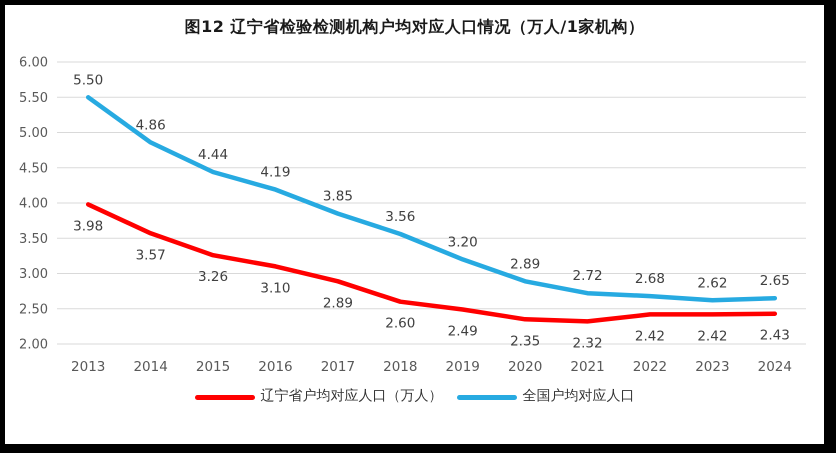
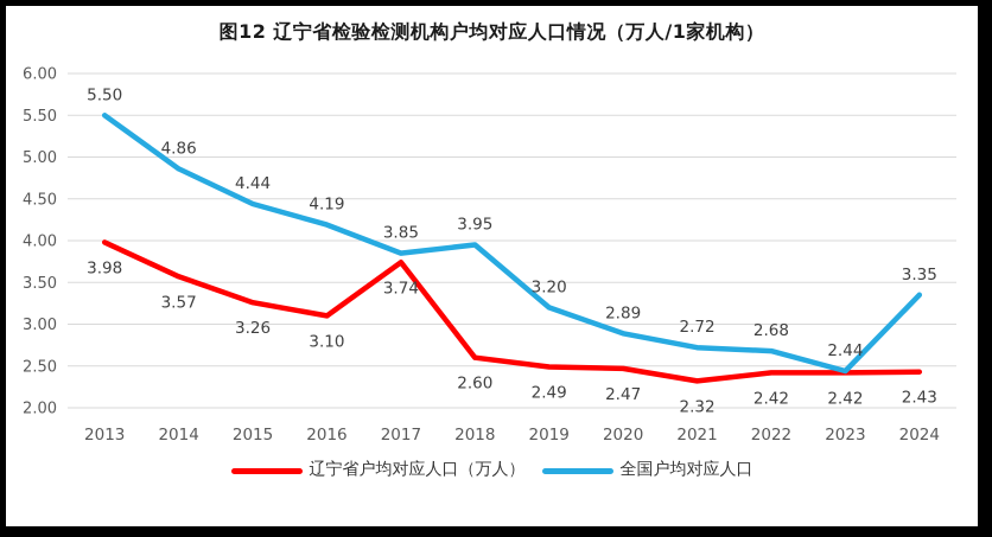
辽宁省户均对应人口（万人）/2017: 2.89 -> 3.74
全国户均对应人口/2018: 3.56 -> 3.95
辽宁省户均对应人口（万人）/2020: 2.35 -> 2.47
全国户均对应人口/2023: 2.62 -> 2.44
全国户均对应人口/2024: 2.65 -> 3.35
